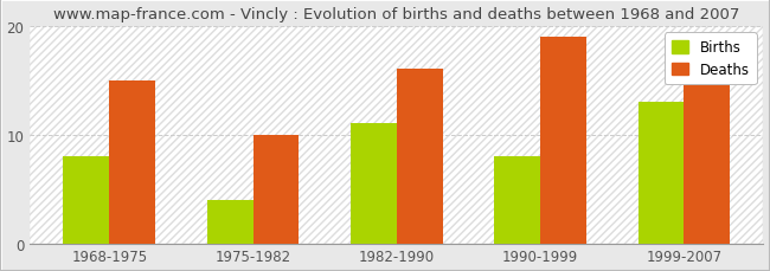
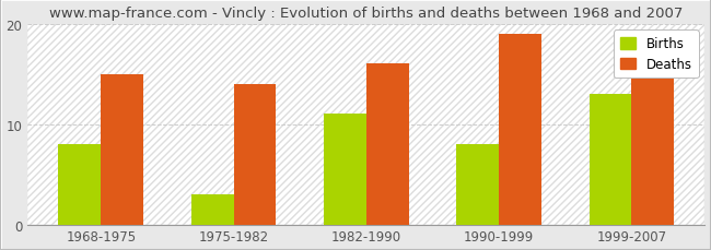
Births/1975-1982: 4 -> 3
Deaths/1975-1982: 10 -> 14
